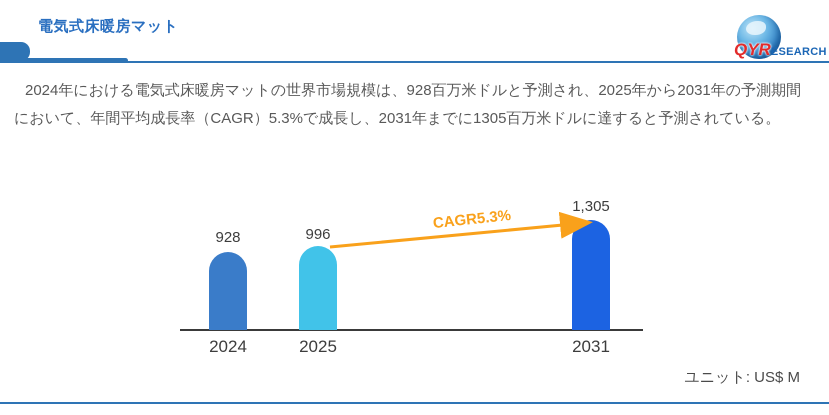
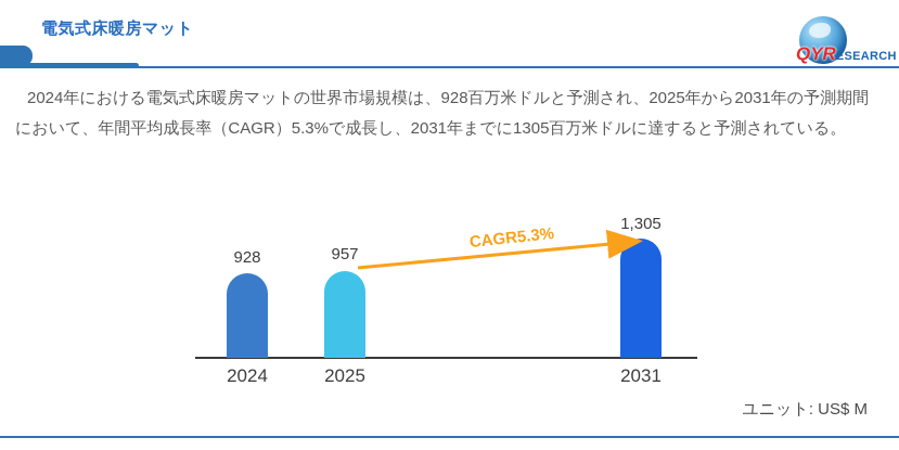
2025: 996 -> 957
